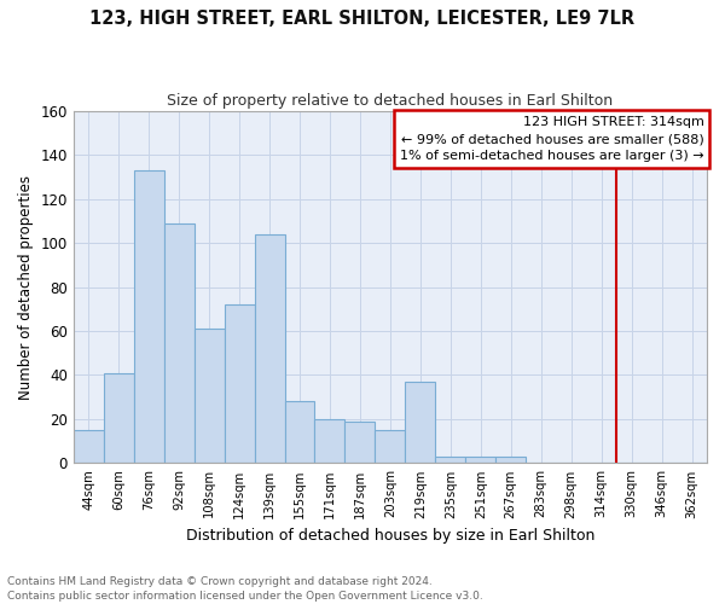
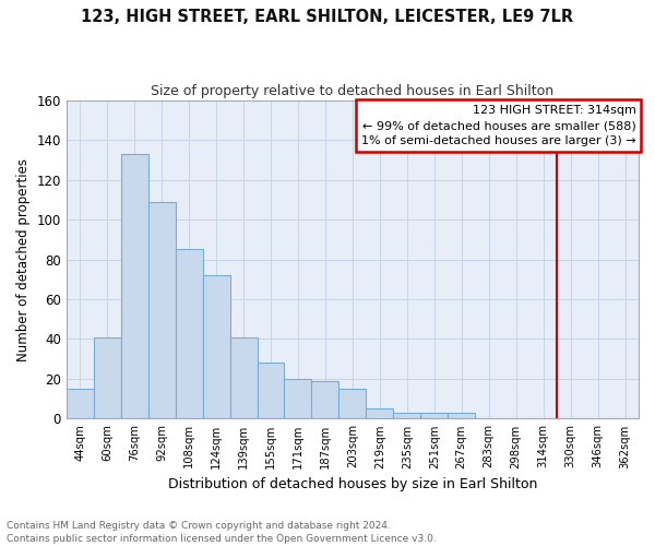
108sqm: 61 -> 85
139sqm: 104 -> 41
219sqm: 37 -> 5
